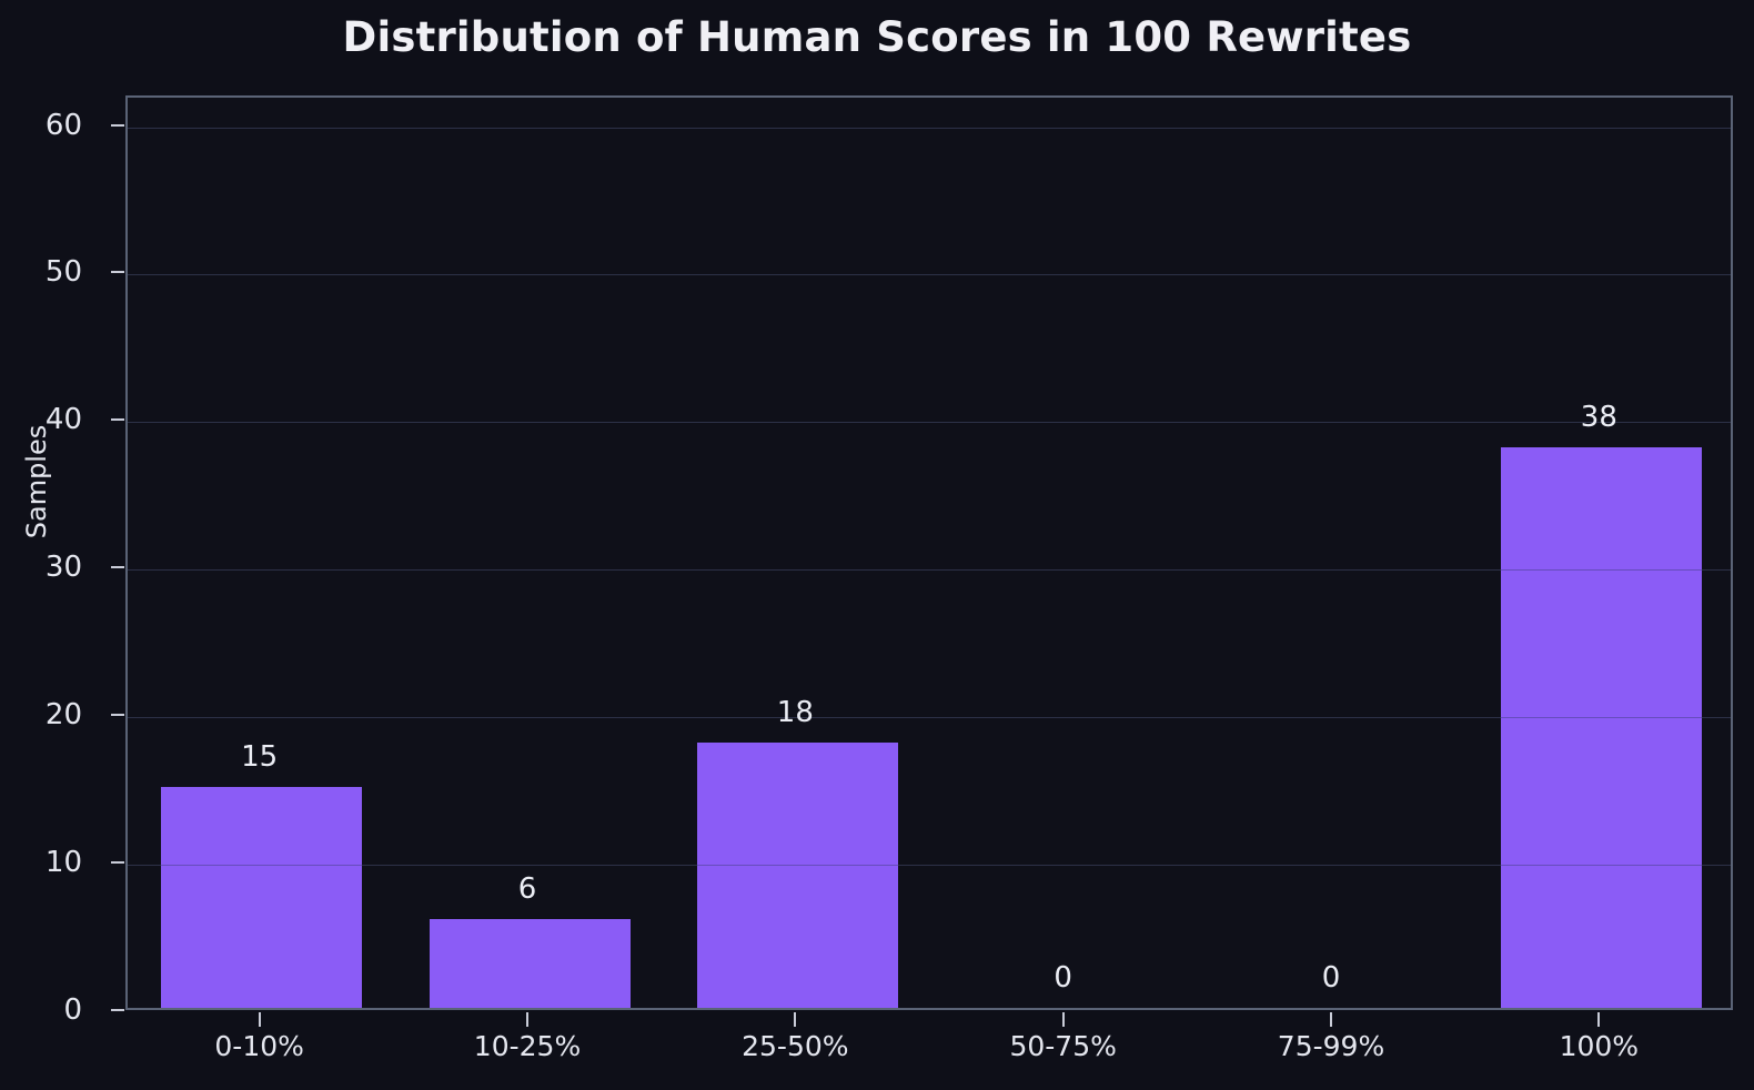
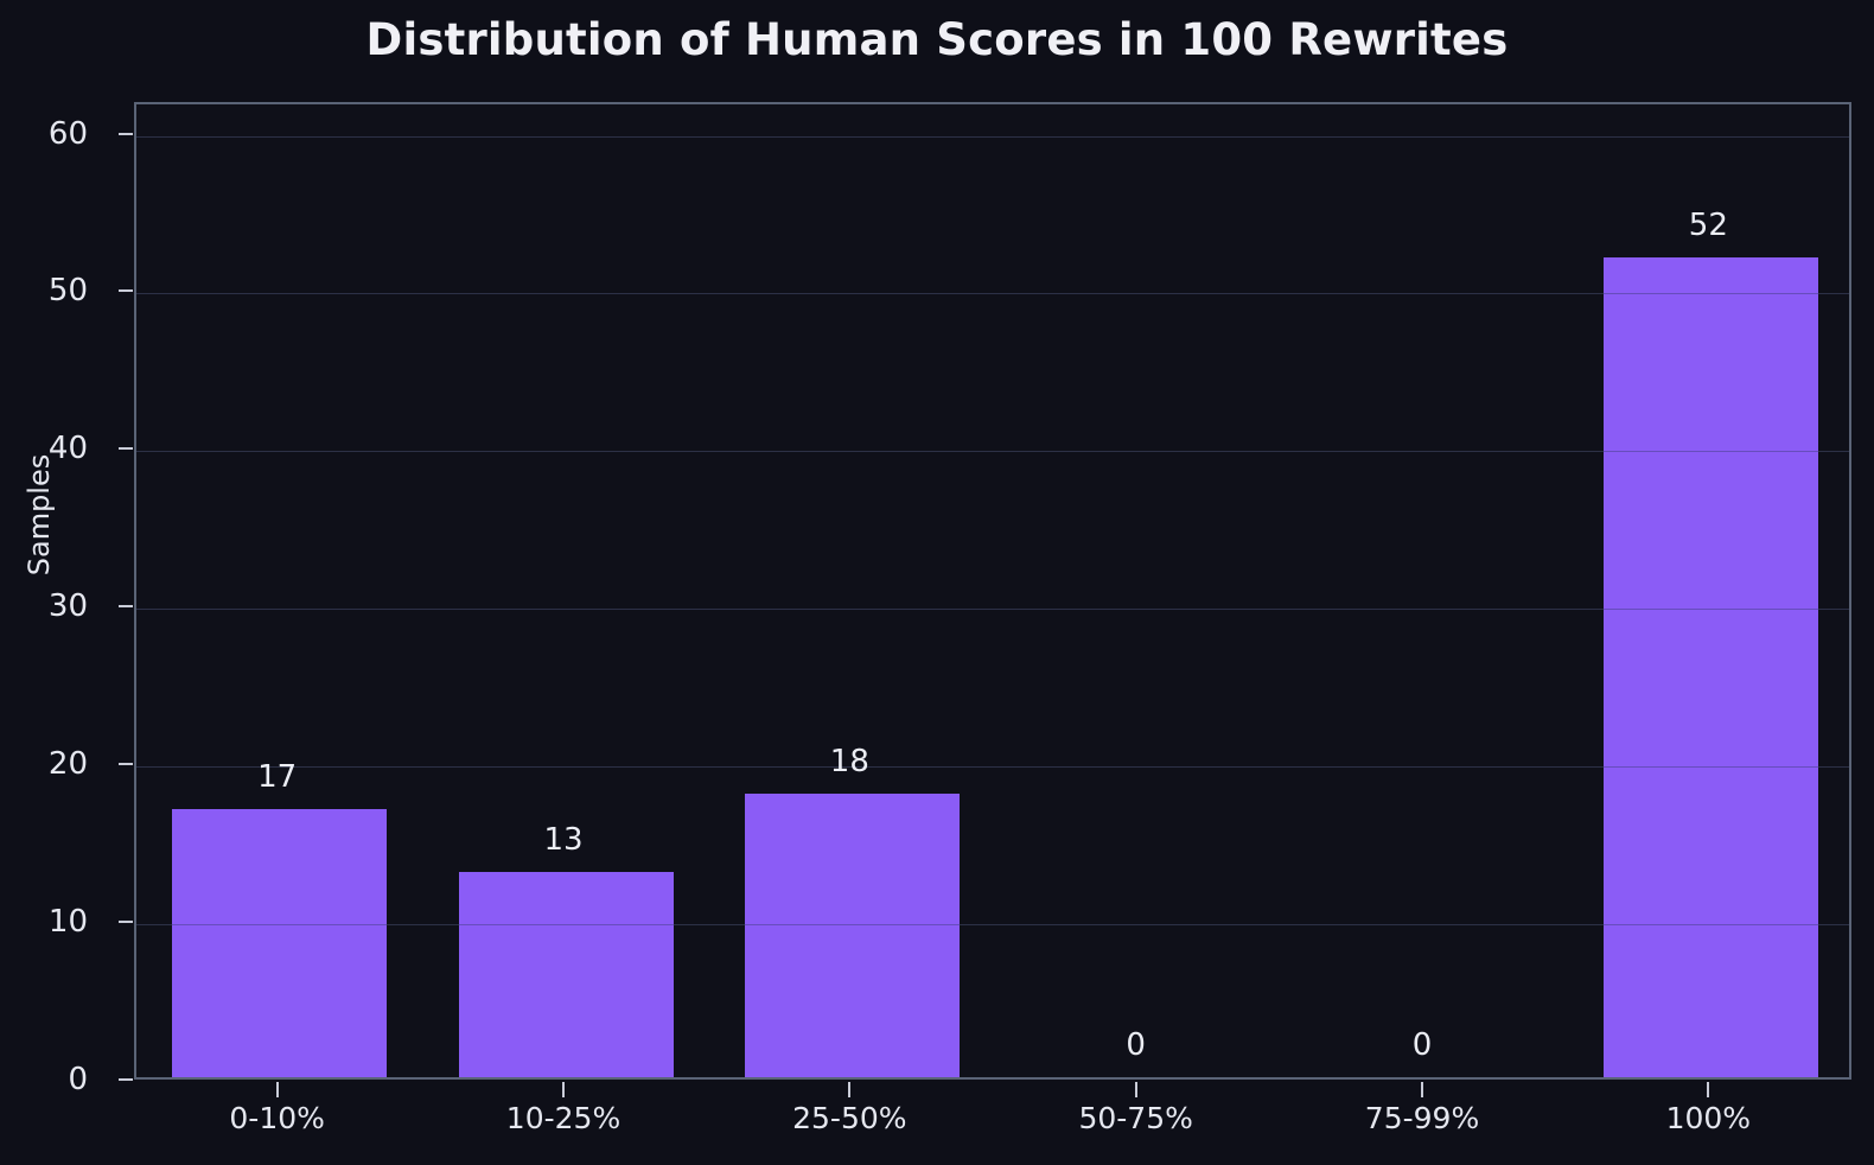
0-10%: 15 -> 17
10-25%: 6 -> 13
100%: 38 -> 52
